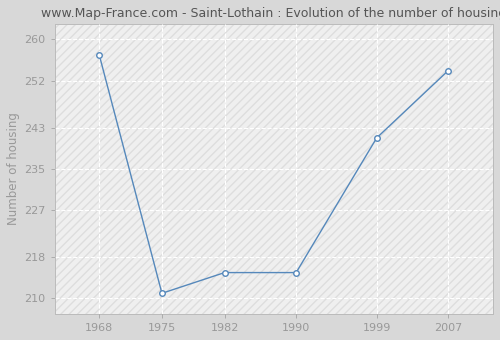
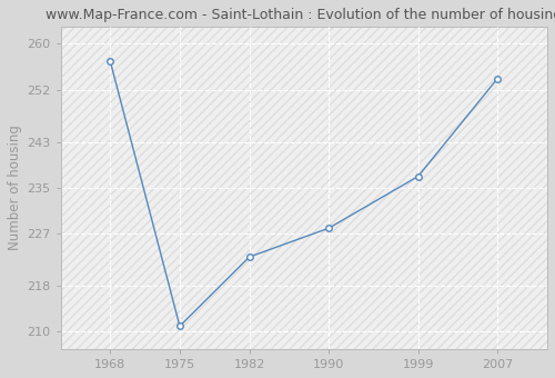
1982: 215 -> 223
1990: 215 -> 228
1999: 241 -> 237
